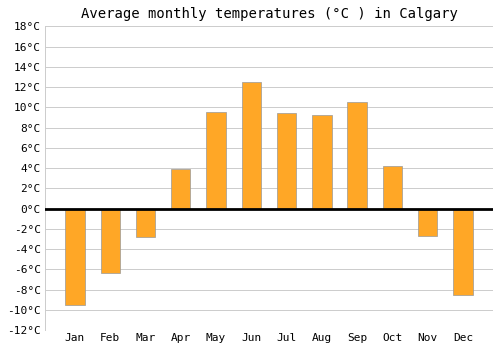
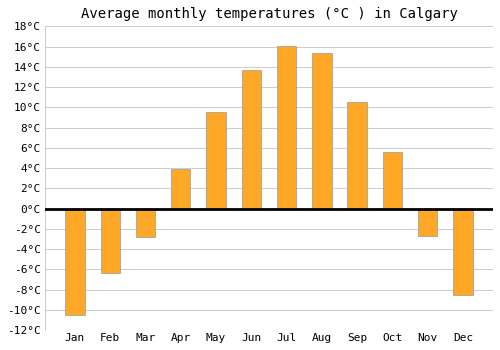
Jan: -9.5°C -> -10.5°C
Jun: 12.5°C -> 13.7°C
Jul: 9.4°C -> 16.1°C
Aug: 9.2°C -> 15.4°C
Oct: 4.2°C -> 5.6°C
